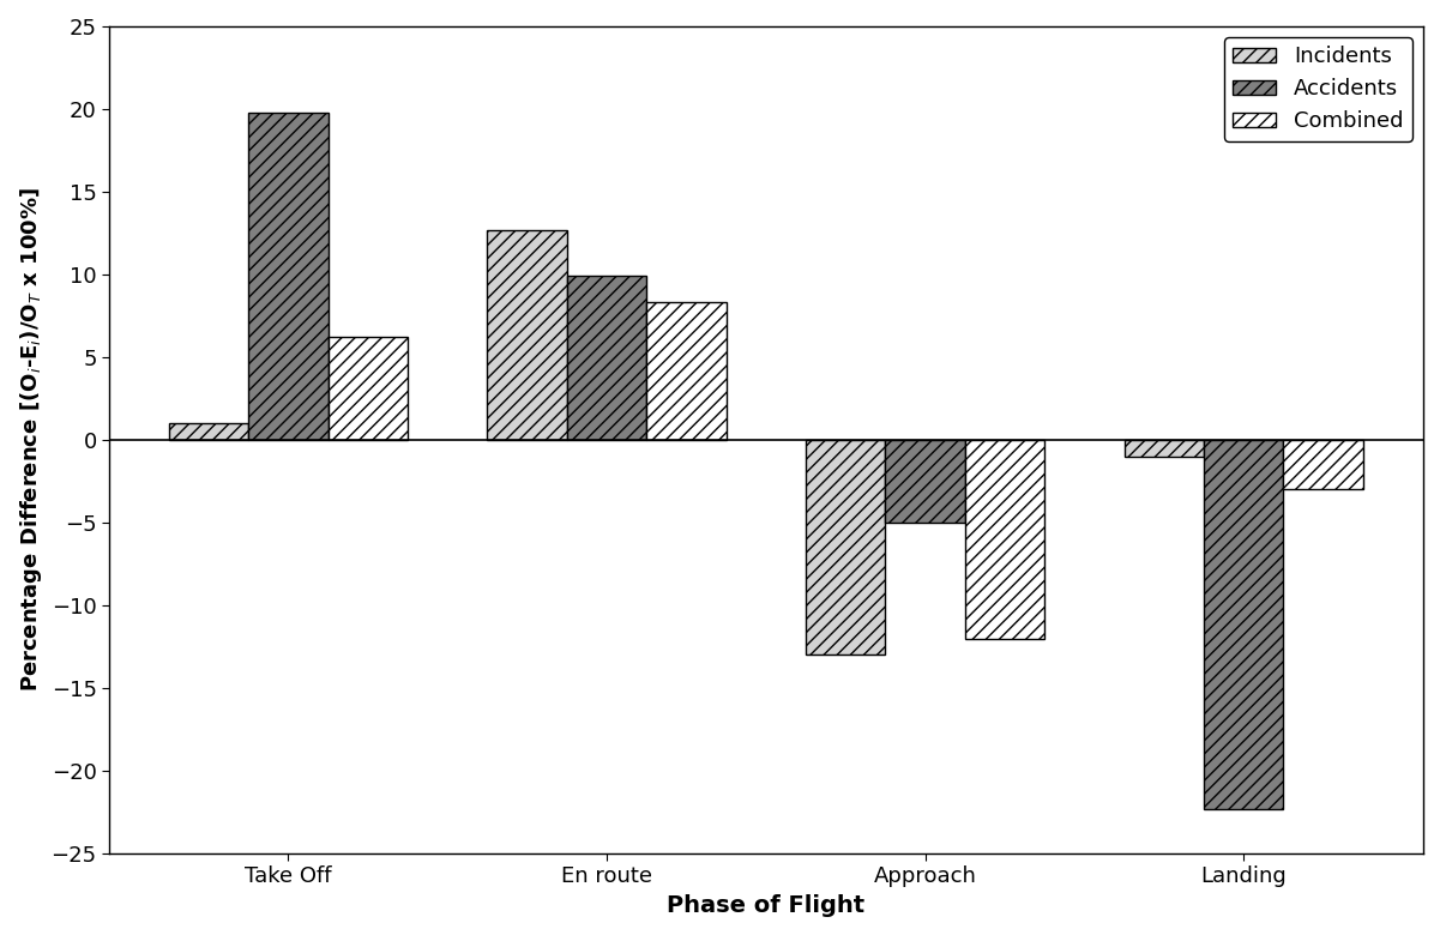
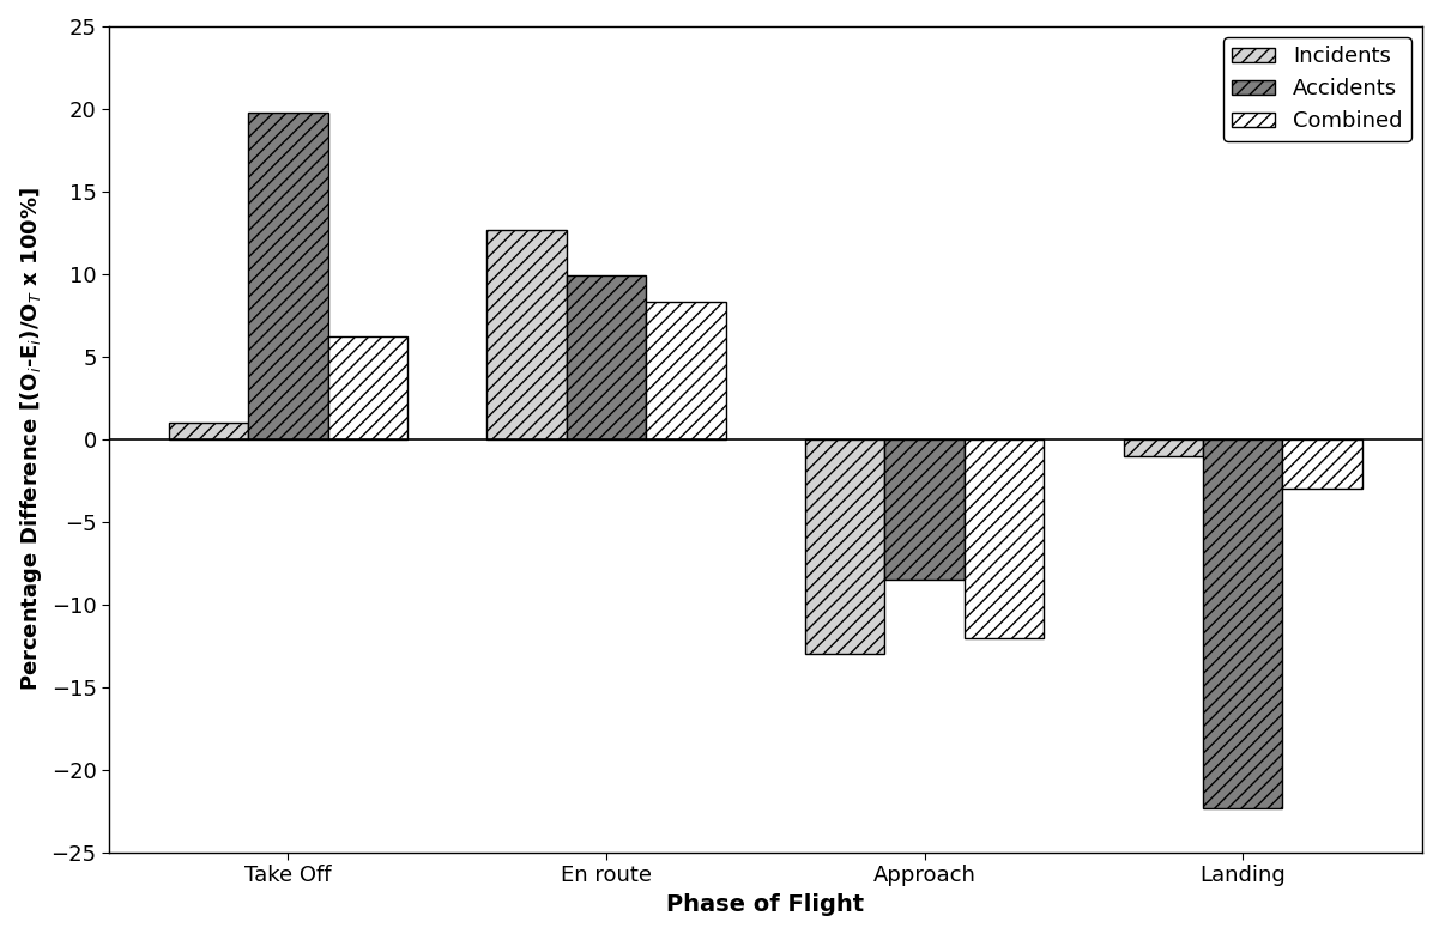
Accidents/Approach: -5.0 -> -8.5
